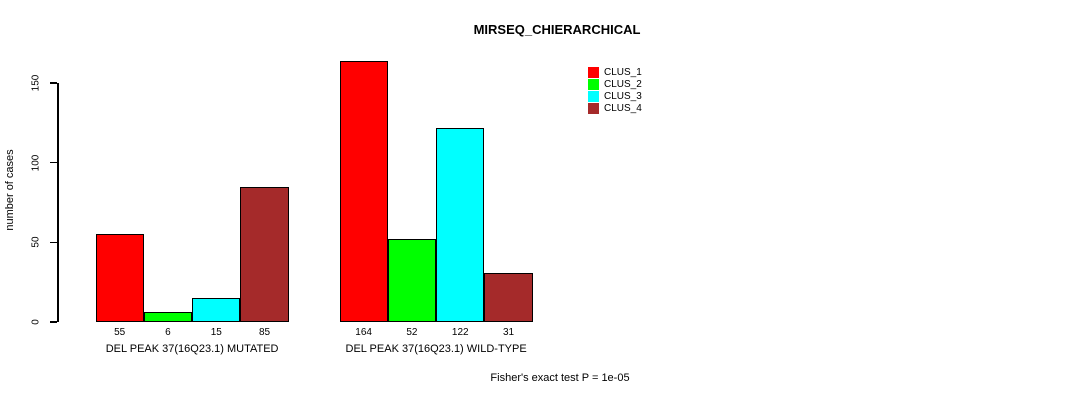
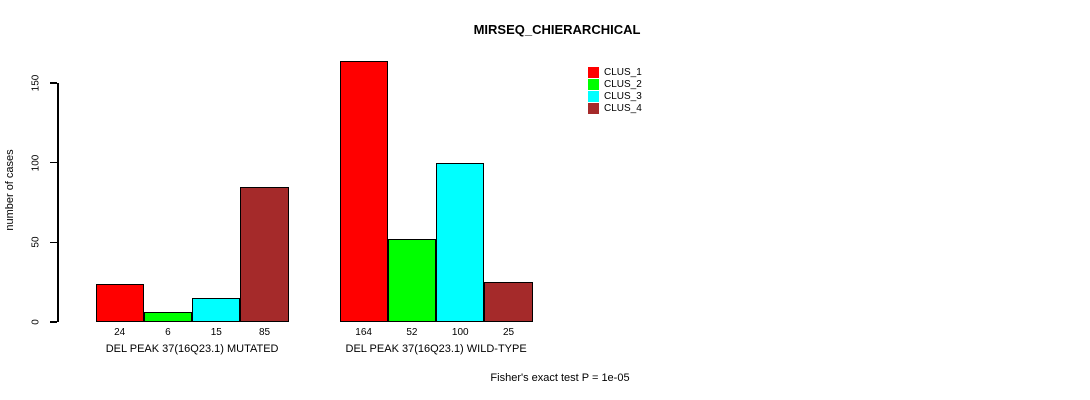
CLUS_1/DEL PEAK 37(16Q23.1) MUTATED: 55 -> 24
CLUS_3/DEL PEAK 37(16Q23.1) WILD-TYPE: 122 -> 100
CLUS_4/DEL PEAK 37(16Q23.1) WILD-TYPE: 31 -> 25
